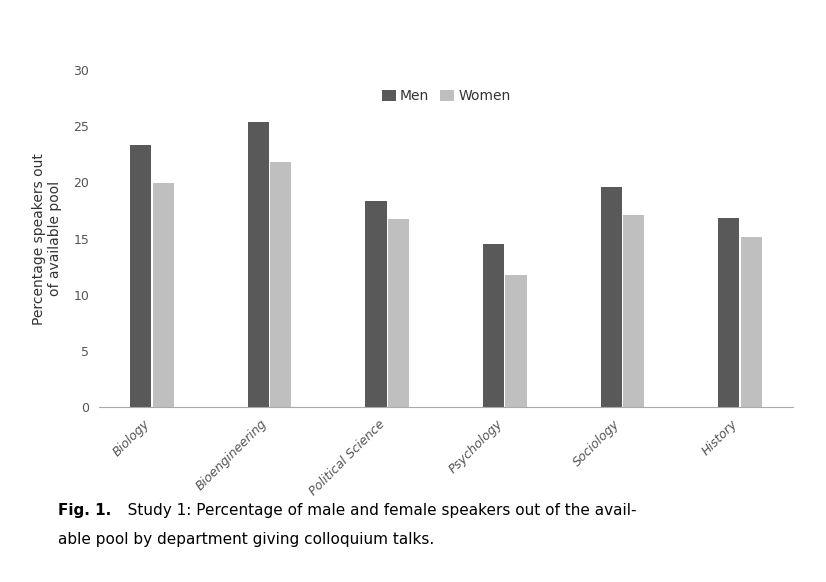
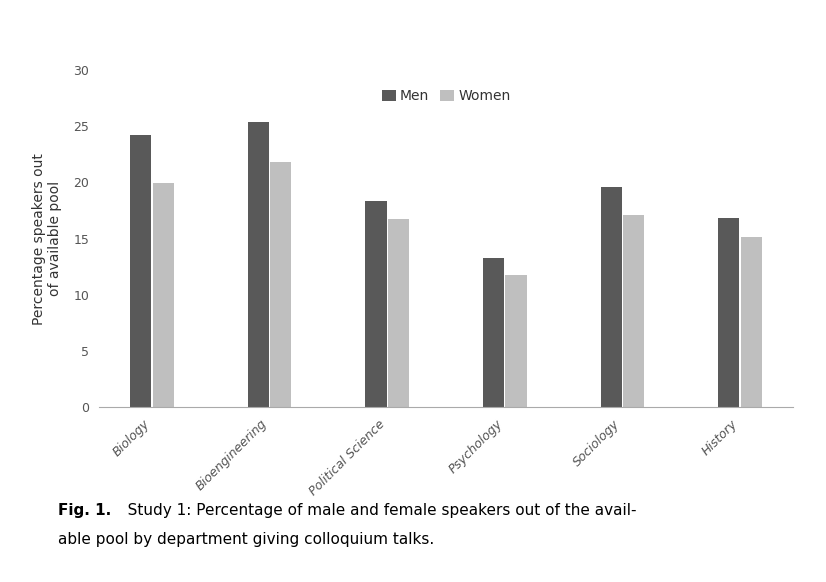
Men/Biology: 23.3 -> 24.2
Men/Psychology: 14.5 -> 13.3
